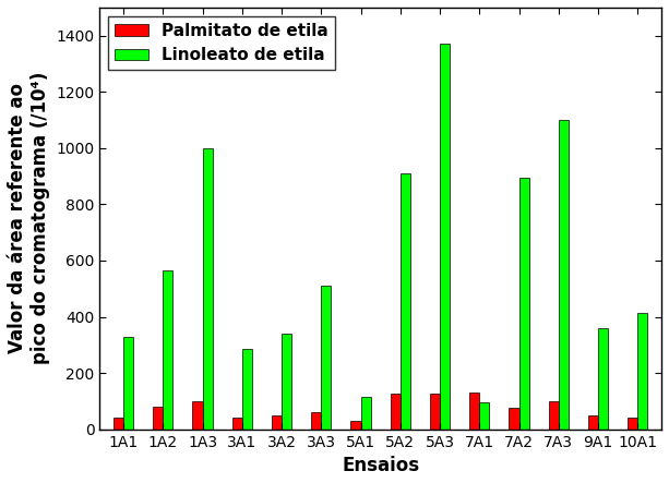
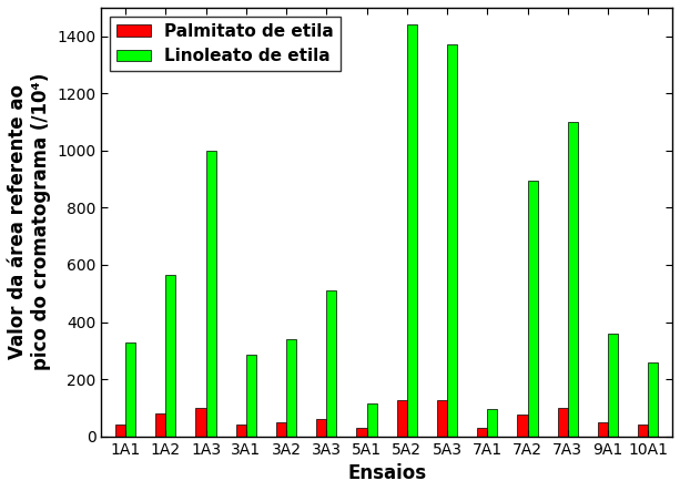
Linoleato de etila/5A2: 910 -> 1440
Palmitato de etila/7A1: 130 -> 30
Linoleato de etila/10A1: 415 -> 260
